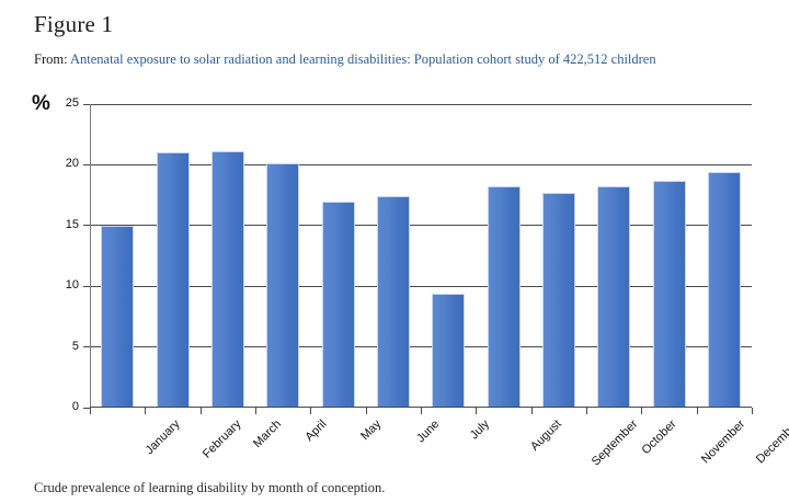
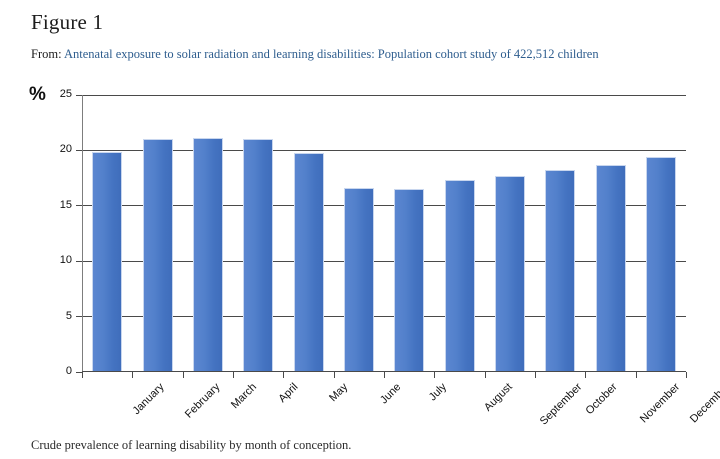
January: 15.0 -> 19.9
April: 20.1 -> 21.0
May: 17.0 -> 19.8
June: 17.4 -> 16.6
July: 9.4 -> 16.5
August: 18.2 -> 17.3
